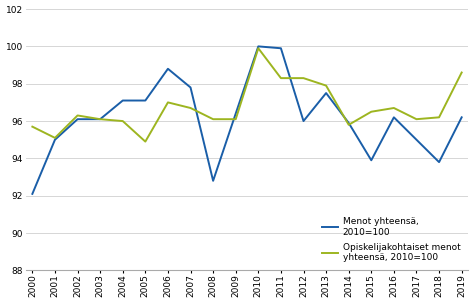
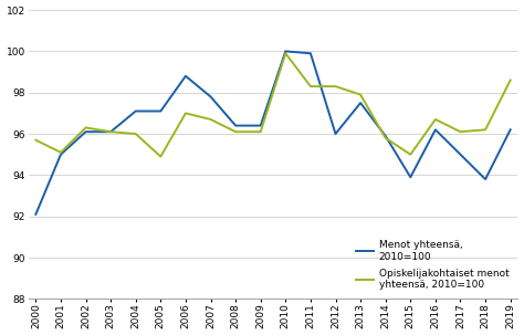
Menot yhteensä, 2010=100/2008: 92.8 -> 96.4
Opiskelijakohtaiset menot yhteensä, 2010=100/2015: 96.5 -> 95.0
